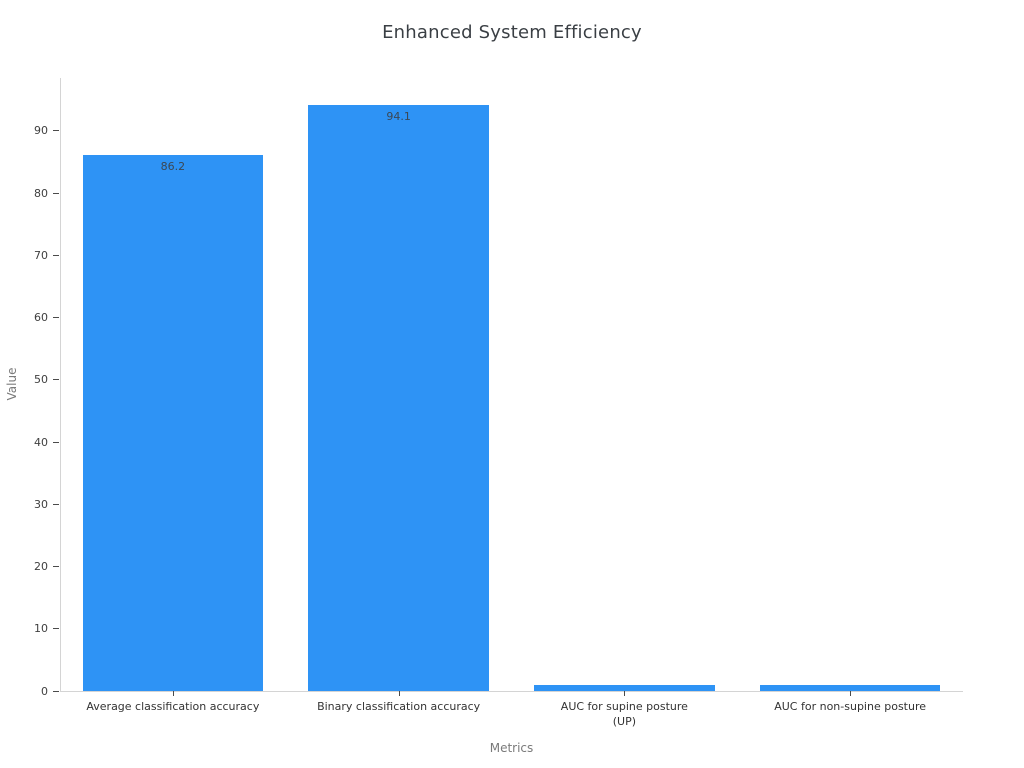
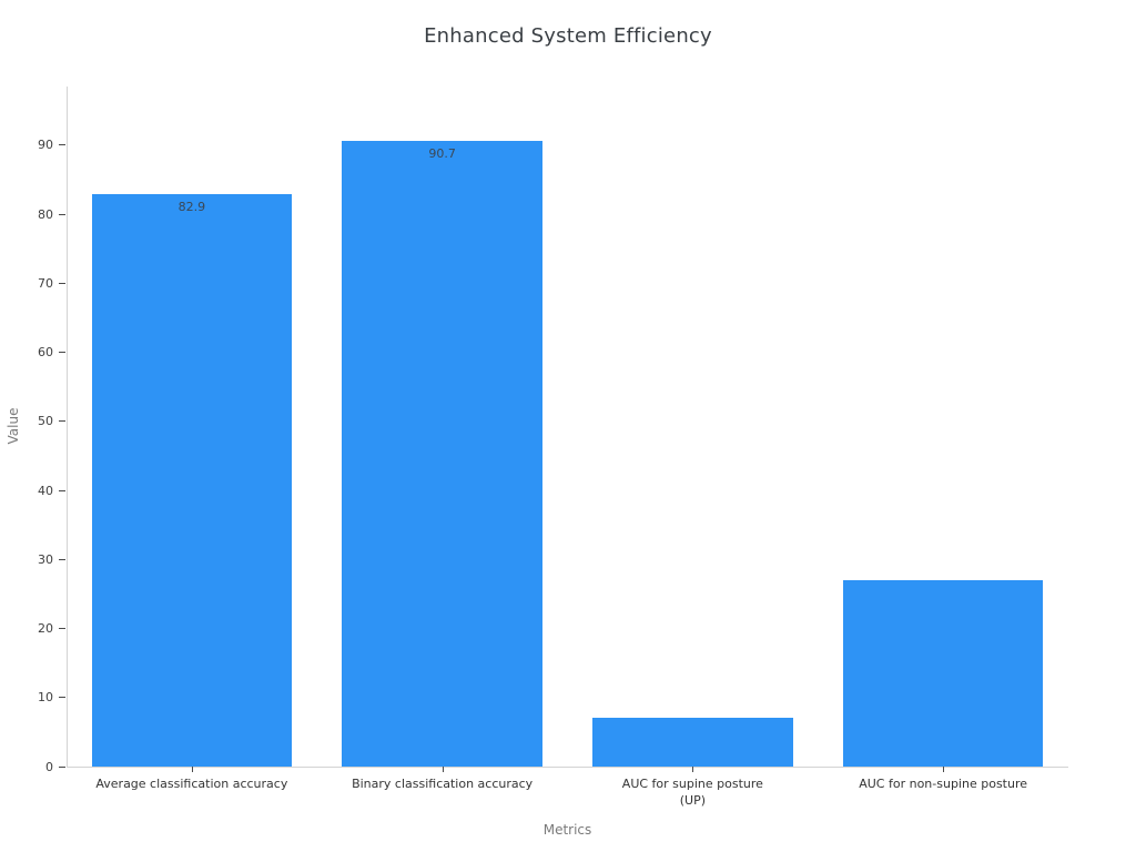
Average classification accuracy: 86.2 -> 82.9
Binary classification accuracy: 94.1 -> 90.7
AUC for supine posture (UP): 1 -> 7
AUC for non-supine posture: 1 -> 27
